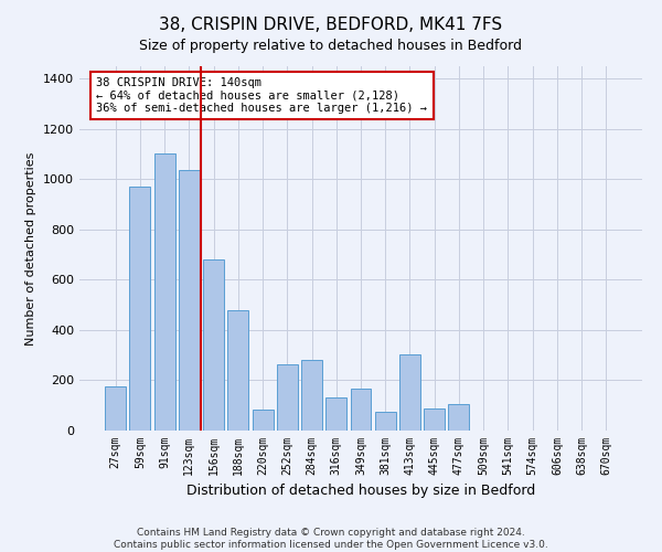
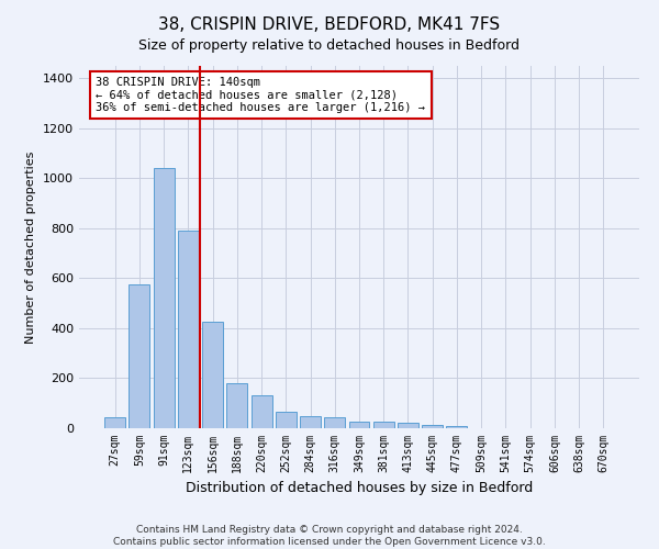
27sqm: 175 -> 45
59sqm: 970 -> 575
91sqm: 1105 -> 1040
123sqm: 1035 -> 790
156sqm: 680 -> 425
188sqm: 480 -> 180
220sqm: 85 -> 130
252sqm: 265 -> 65
284sqm: 280 -> 50
316sqm: 130 -> 45
349sqm: 165 -> 27
381sqm: 75 -> 25
413sqm: 305 -> 20
445sqm: 90 -> 15
477sqm: 105 -> 10
